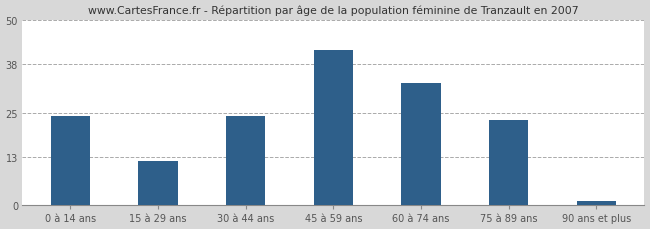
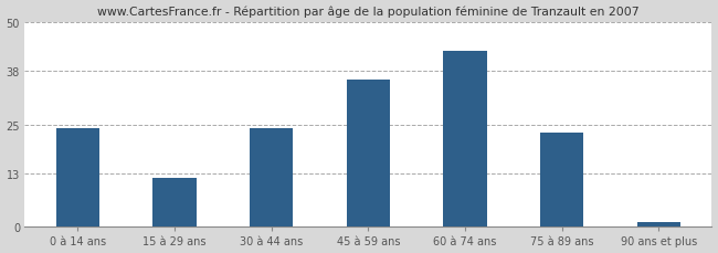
45 à 59 ans: 42 -> 36
60 à 74 ans: 33 -> 43
